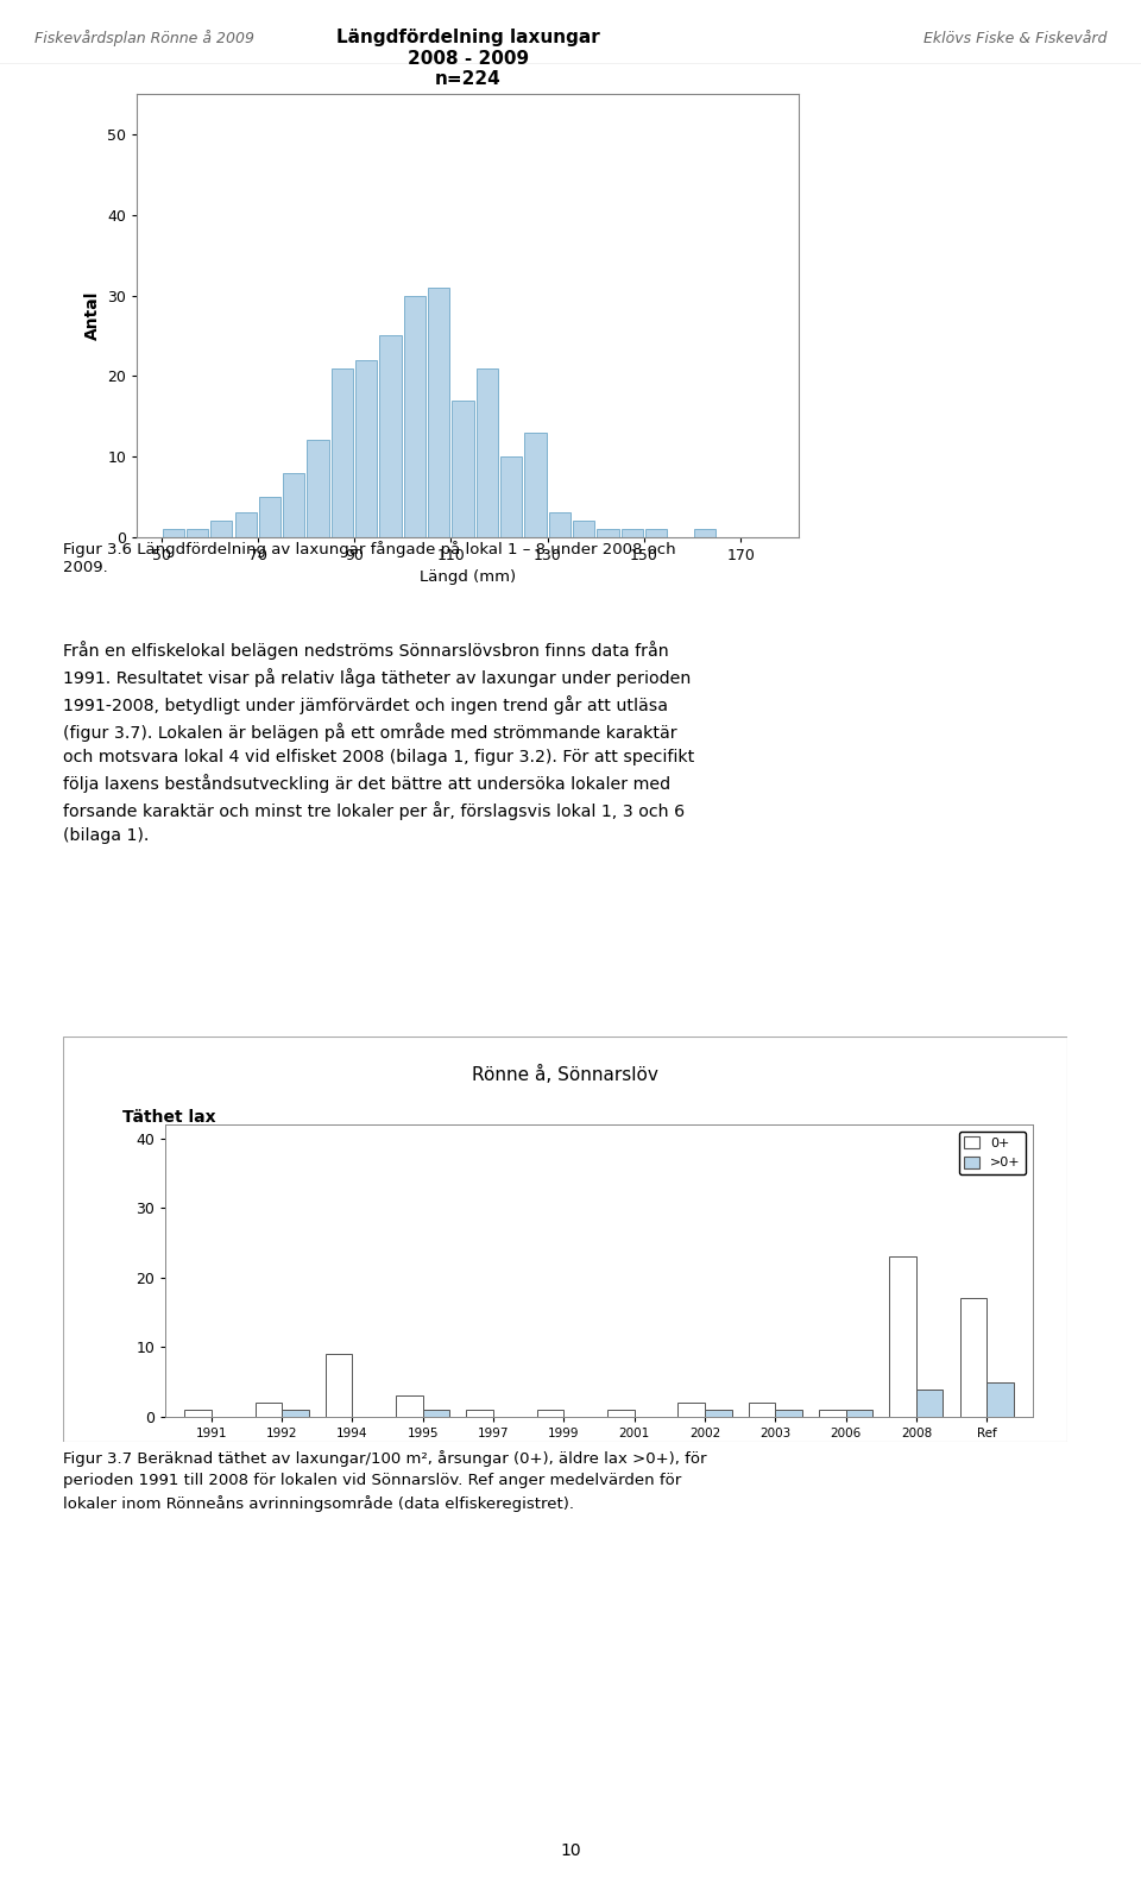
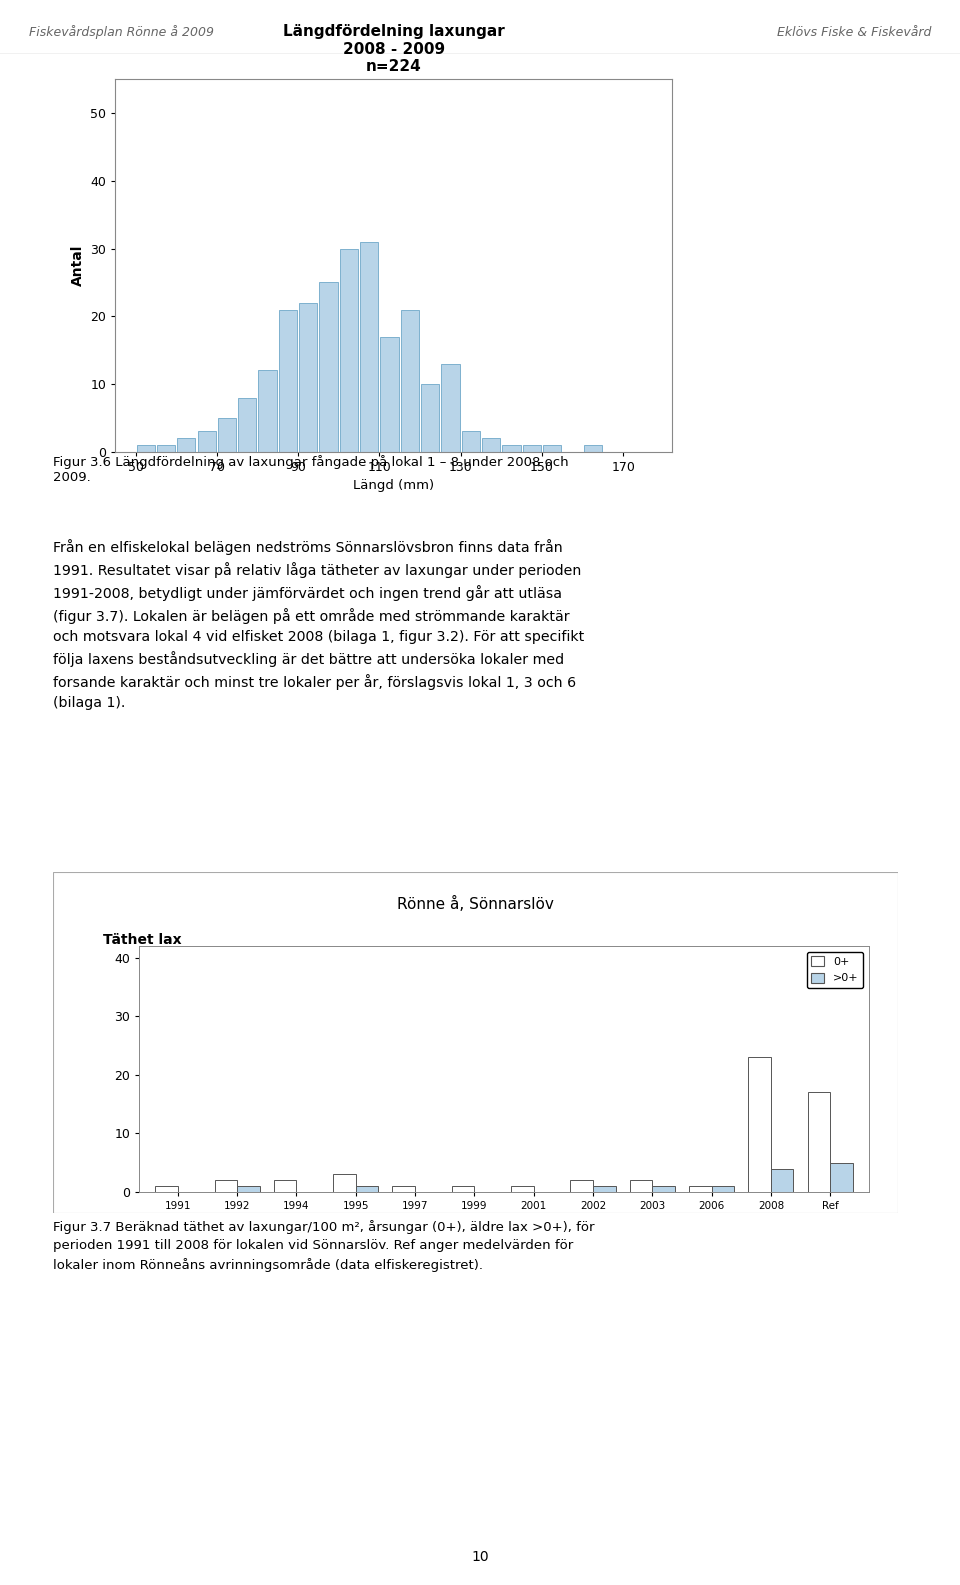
0+/1994: 9 -> 2
